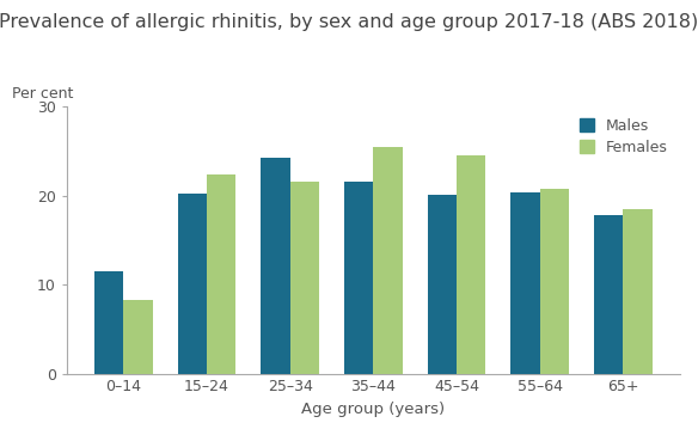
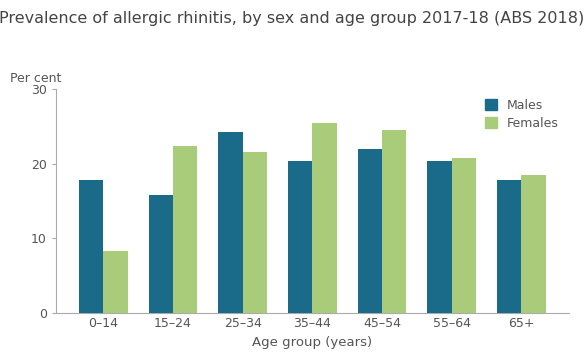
Males/0–14: 11.5 -> 17.8
Males/15–24: 20.2 -> 15.8
Males/35–44: 21.5 -> 20.4
Males/45–54: 20.1 -> 22.0
